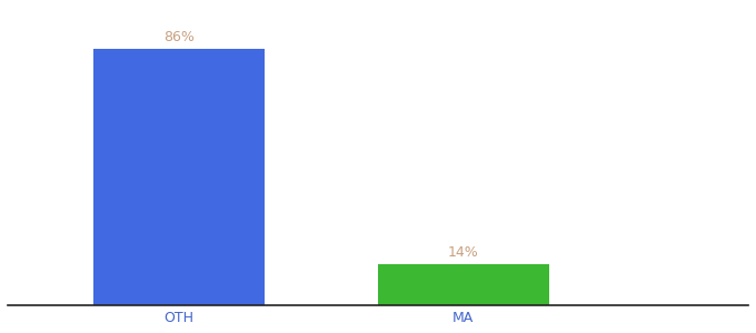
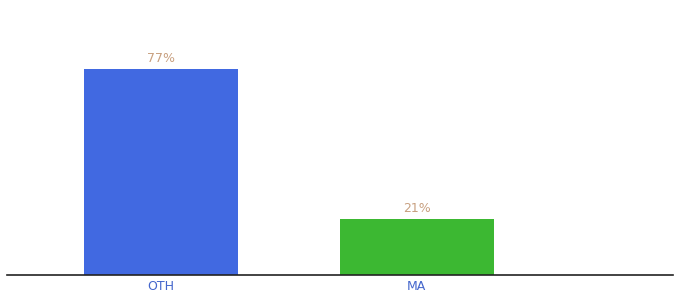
OTH: 86% -> 77%
MA: 14% -> 21%
